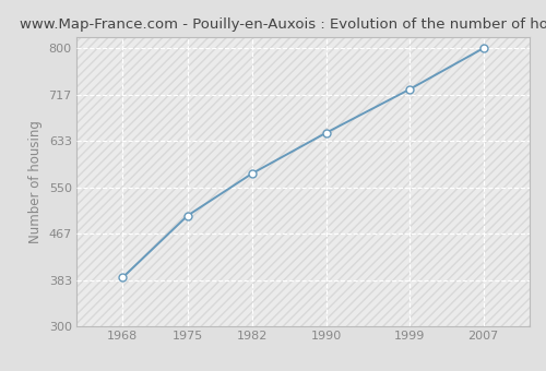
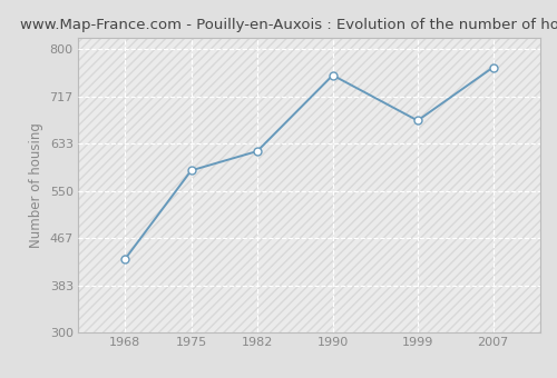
1968: 388 -> 430
1975: 499 -> 586
1982: 575 -> 620
1990: 648 -> 754
1999: 726 -> 674
2007: 800 -> 768
